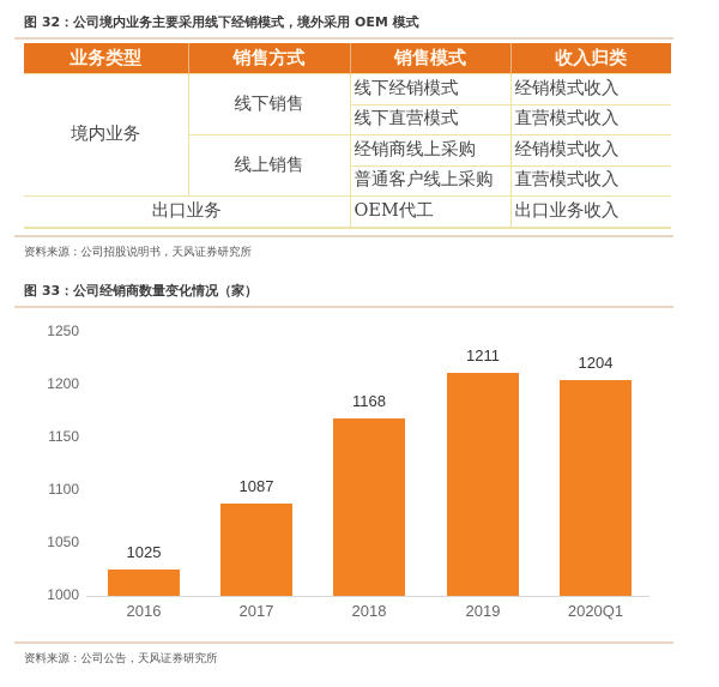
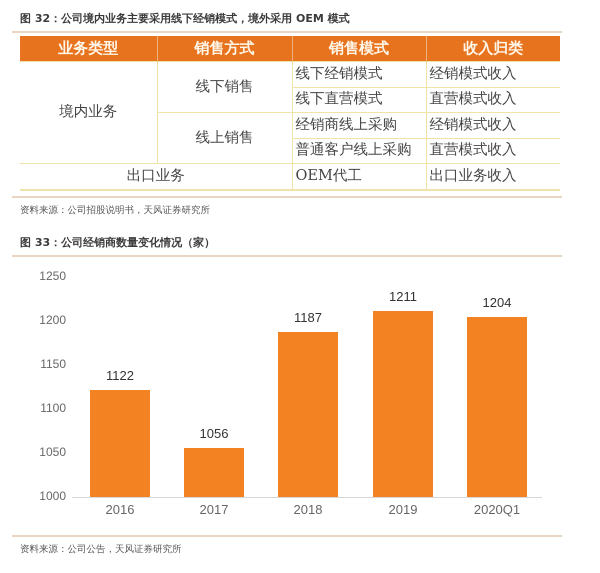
2016: 1025 -> 1122
2017: 1087 -> 1056
2018: 1168 -> 1187
